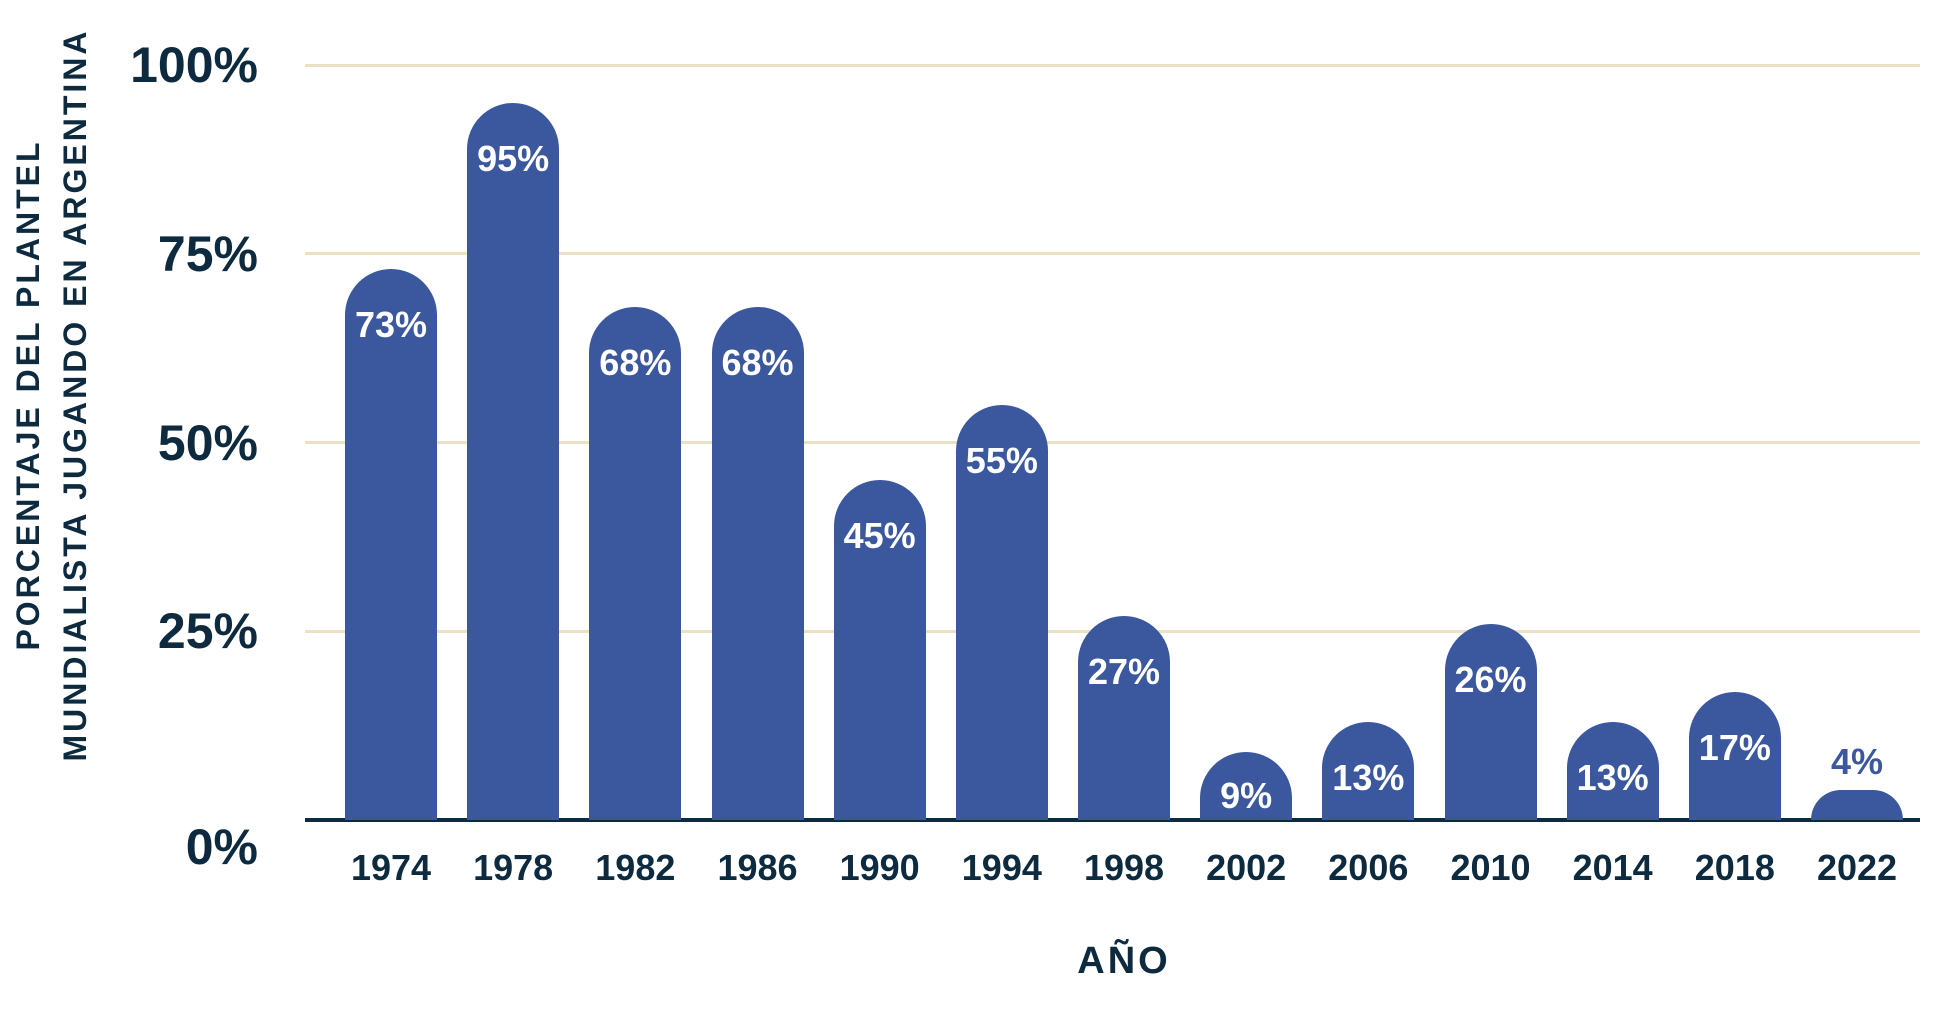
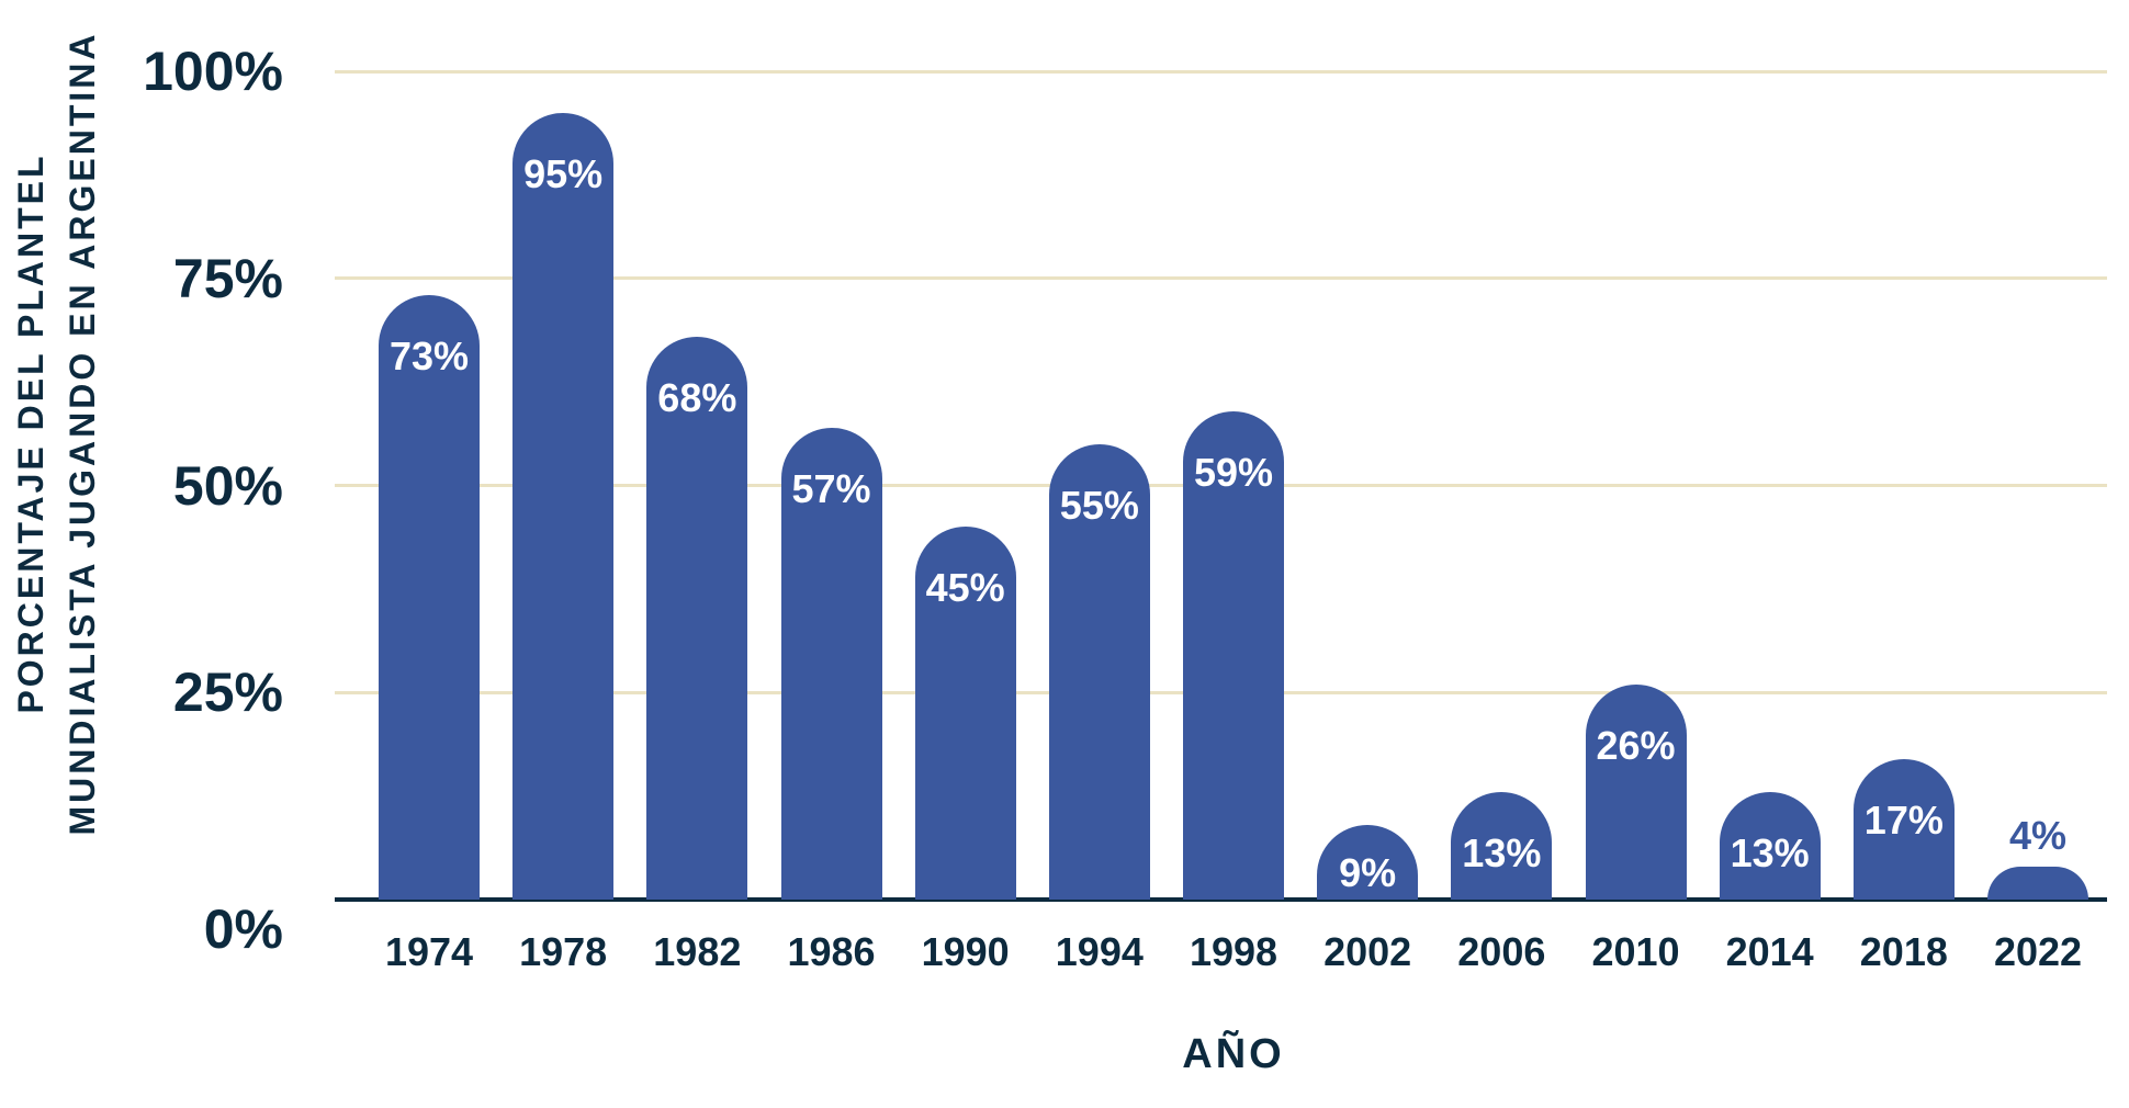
1986: 68% -> 57%
1998: 27% -> 59%
